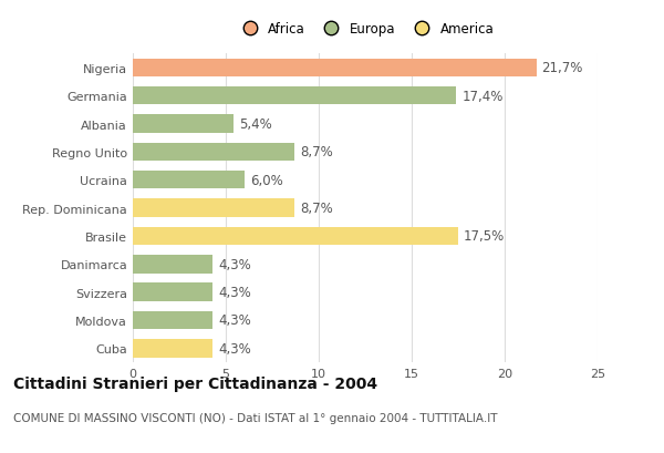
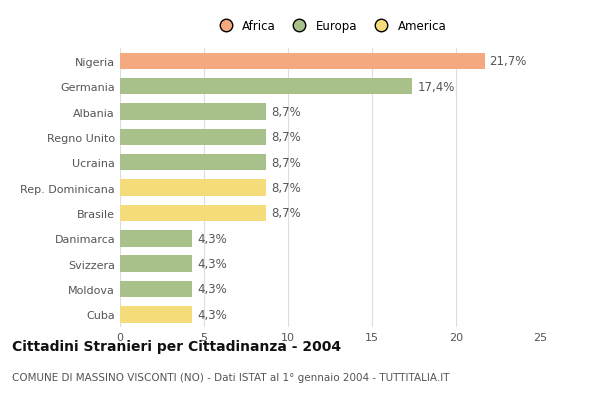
Albania: 5,4% -> 8,7%
Ucraina: 6,0% -> 8,7%
Brasile: 17,5% -> 8,7%
